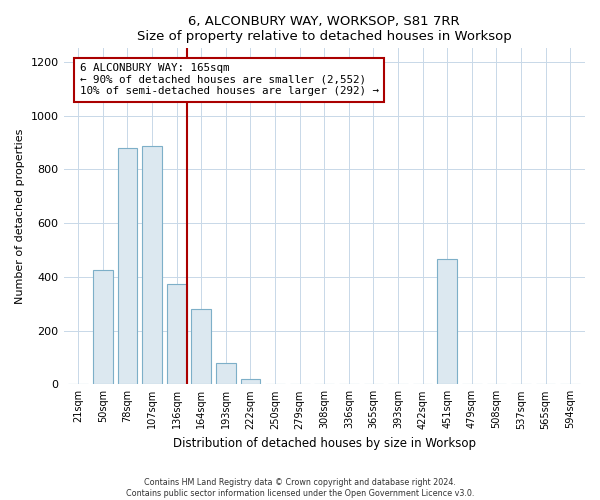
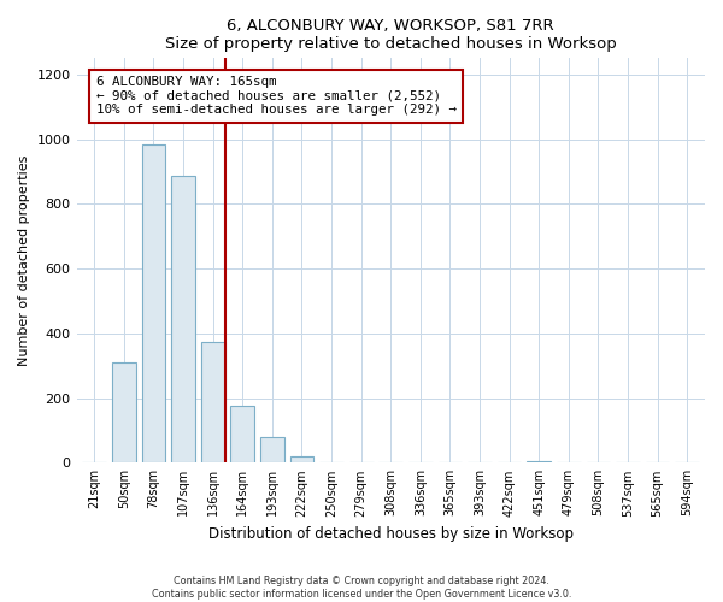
50sqm: 425 -> 310
78sqm: 880 -> 985
164sqm: 280 -> 175
451sqm: 465 -> 5
